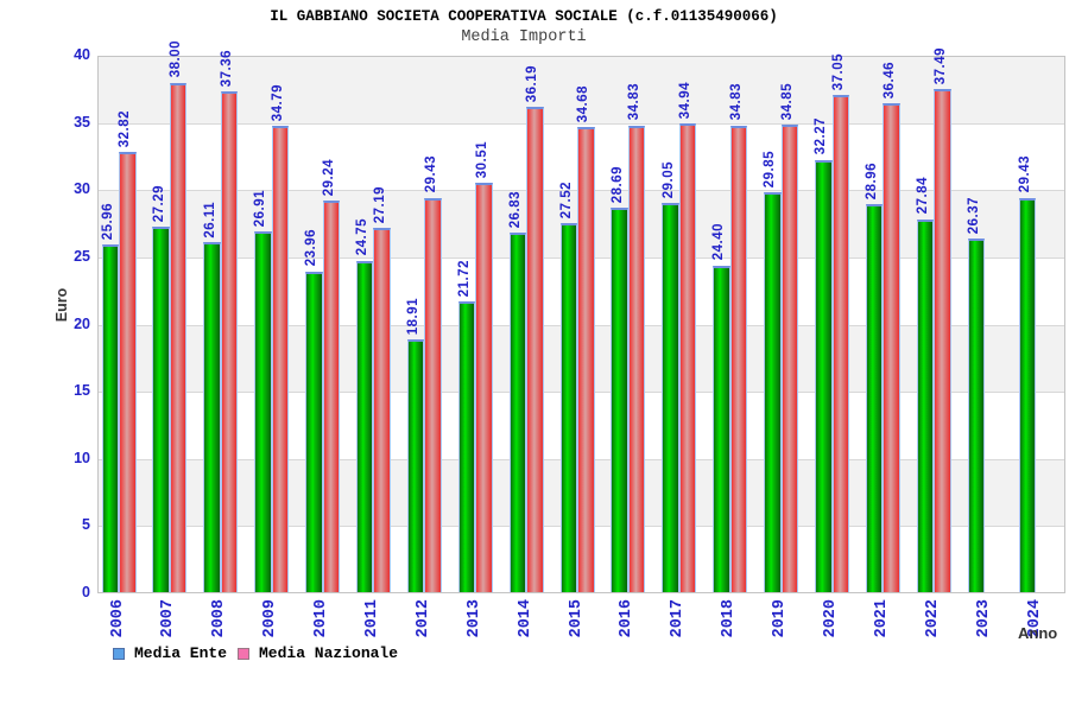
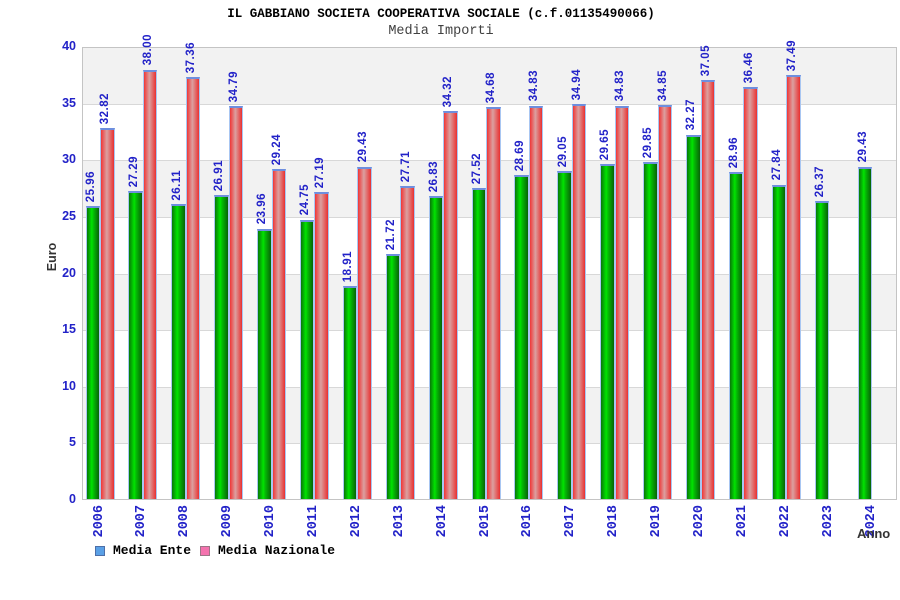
Media Nazionale/2013: 30.51 -> 27.71
Media Nazionale/2014: 36.19 -> 34.32
Media Ente/2018: 24.40 -> 29.65
